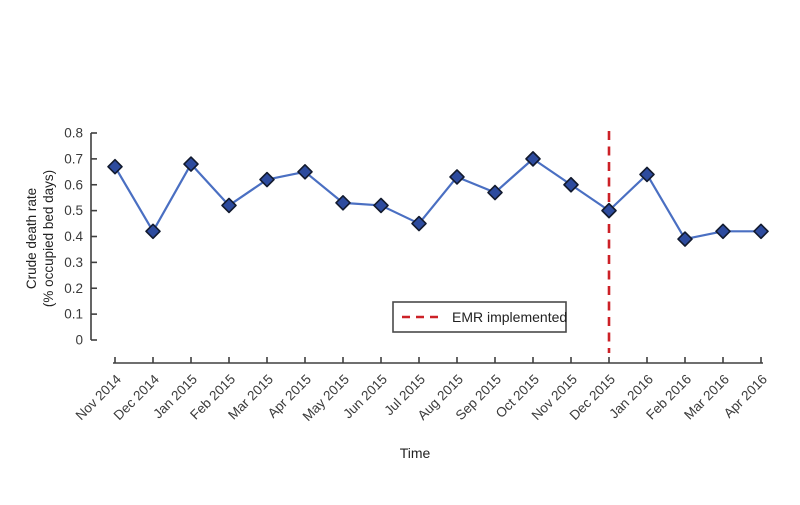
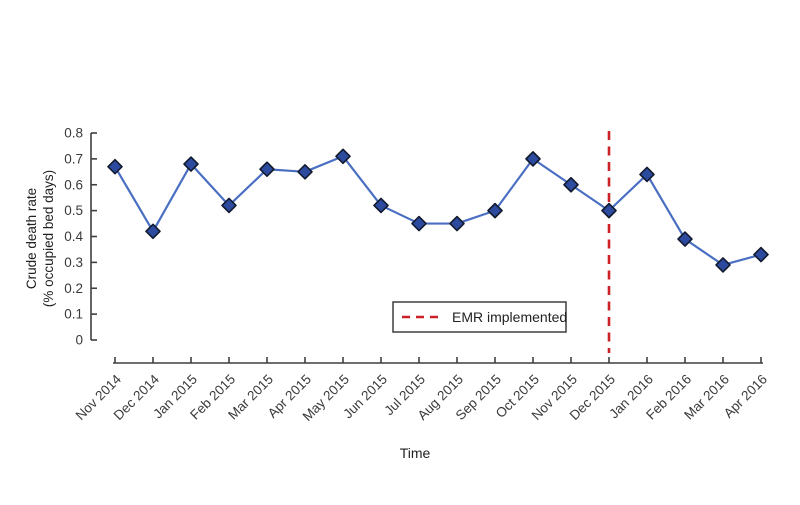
Mar 2015: 0.62 -> 0.66
May 2015: 0.53 -> 0.71
Aug 2015: 0.63 -> 0.45
Sep 2015: 0.57 -> 0.50
Mar 2016: 0.42 -> 0.29
Apr 2016: 0.42 -> 0.33
